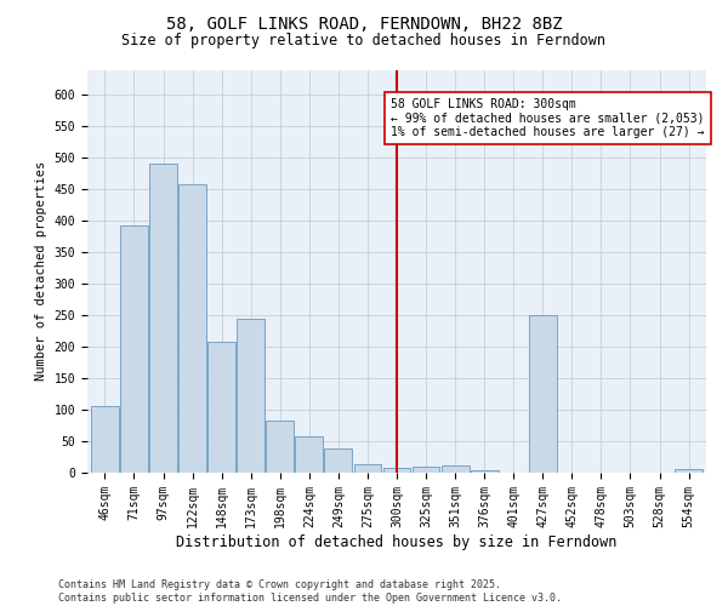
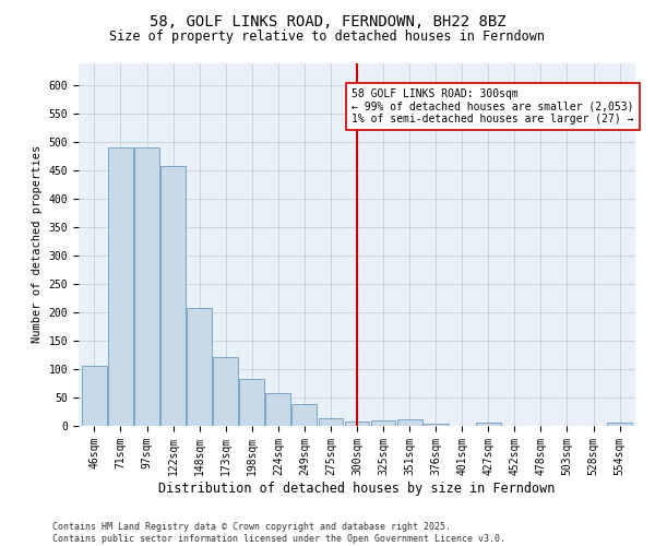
71sqm: 392 -> 490
173sqm: 244 -> 122
427sqm: 250 -> 5
